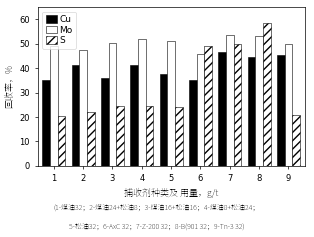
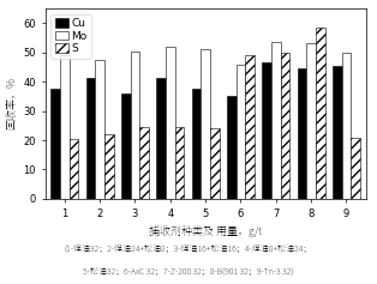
Cu/1: 35.0 -> 37.5
